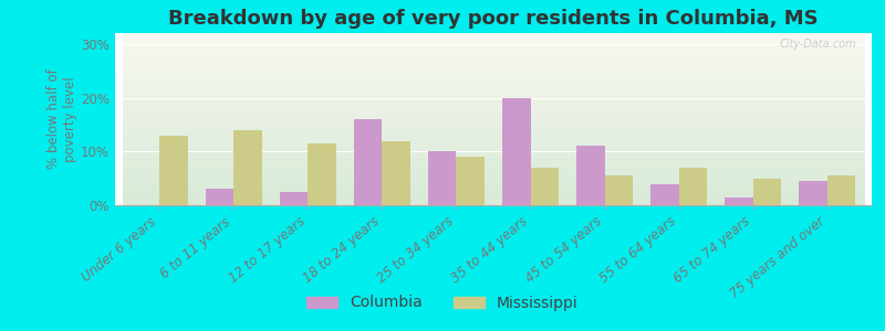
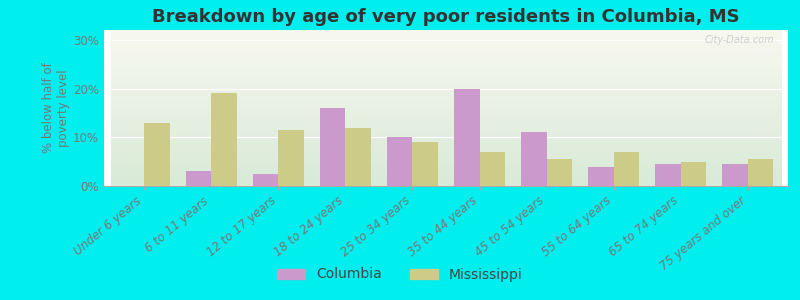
Mississippi/6 to 11 years: 14.0% -> 19.0%
Columbia/65 to 74 years: 1.5% -> 4.5%
